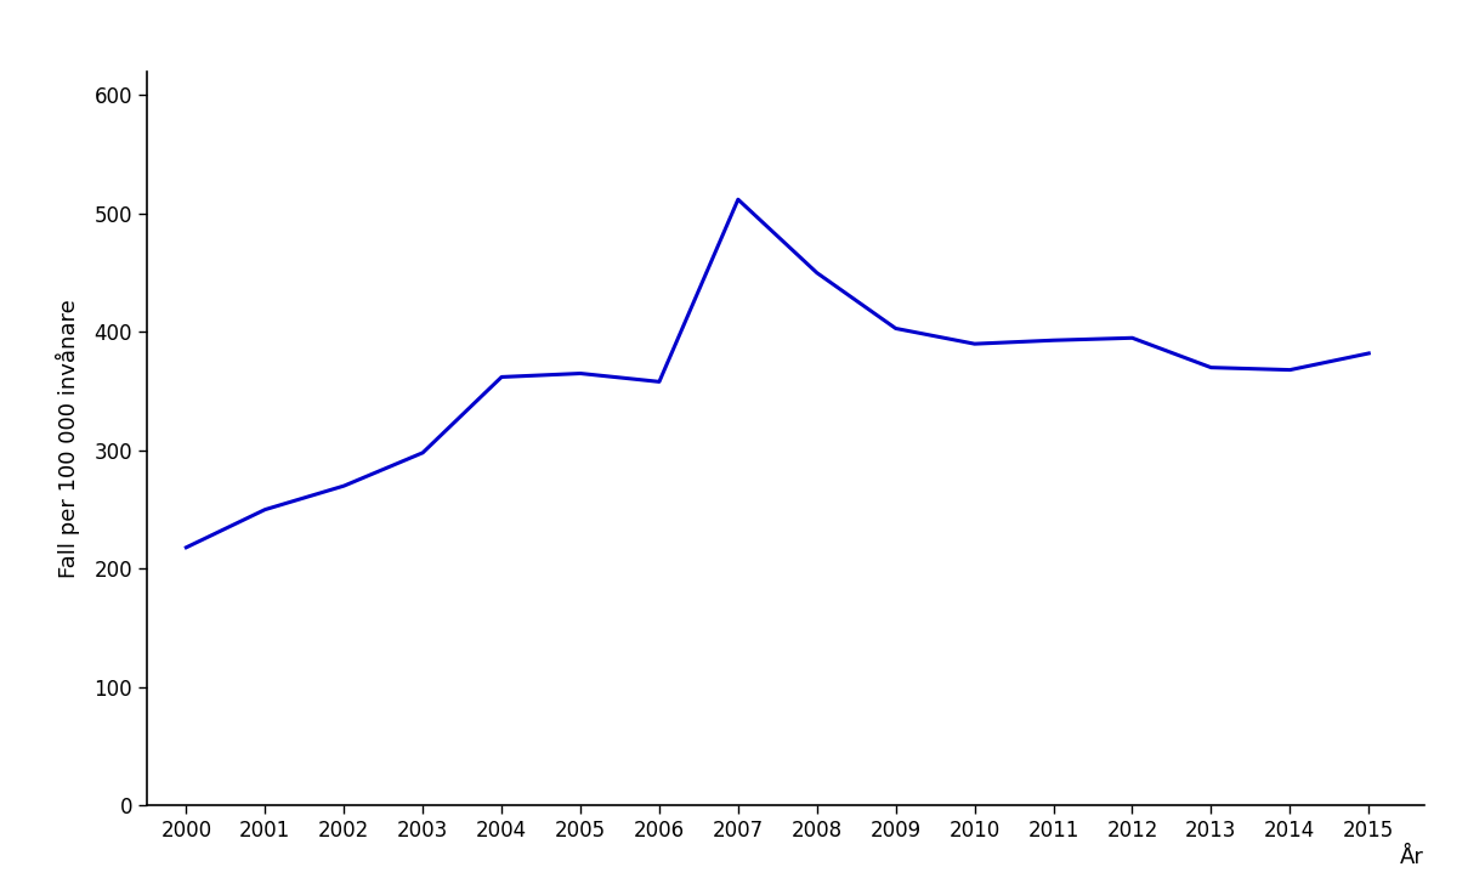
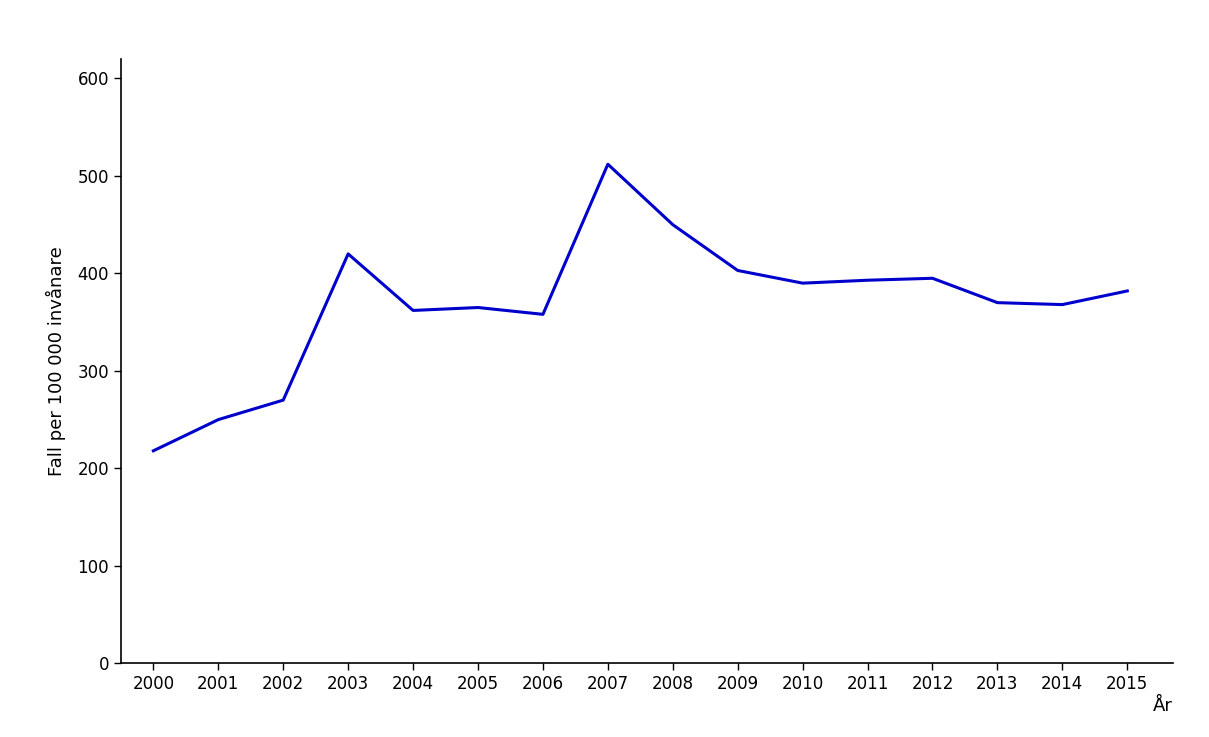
2003: 298 -> 420
